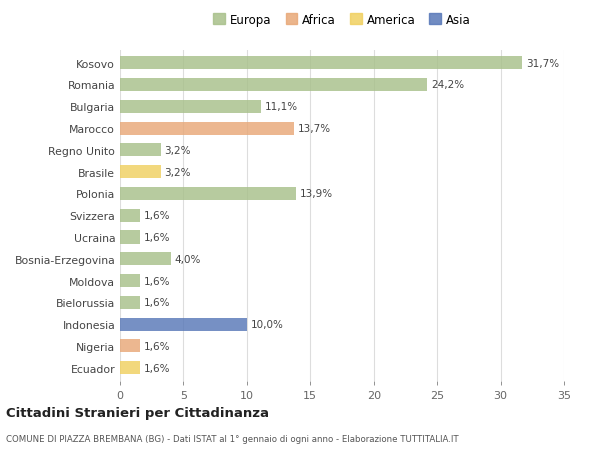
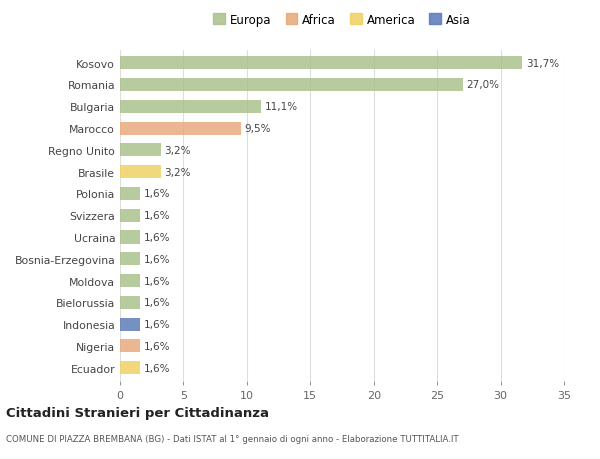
Romania: 24,2% -> 27,0%
Marocco: 13,7% -> 9,5%
Polonia: 13,9% -> 1,6%
Bosnia-Erzegovina: 4,0% -> 1,6%
Indonesia: 10,0% -> 1,6%
